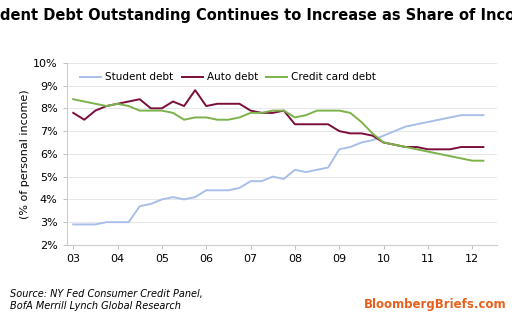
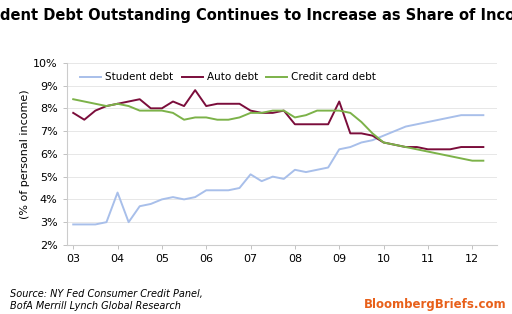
Student debt/04: 3.0% -> 4.3%
Student debt/07: 4.8% -> 5.1%
Auto debt/09: 7.0% -> 8.3%
